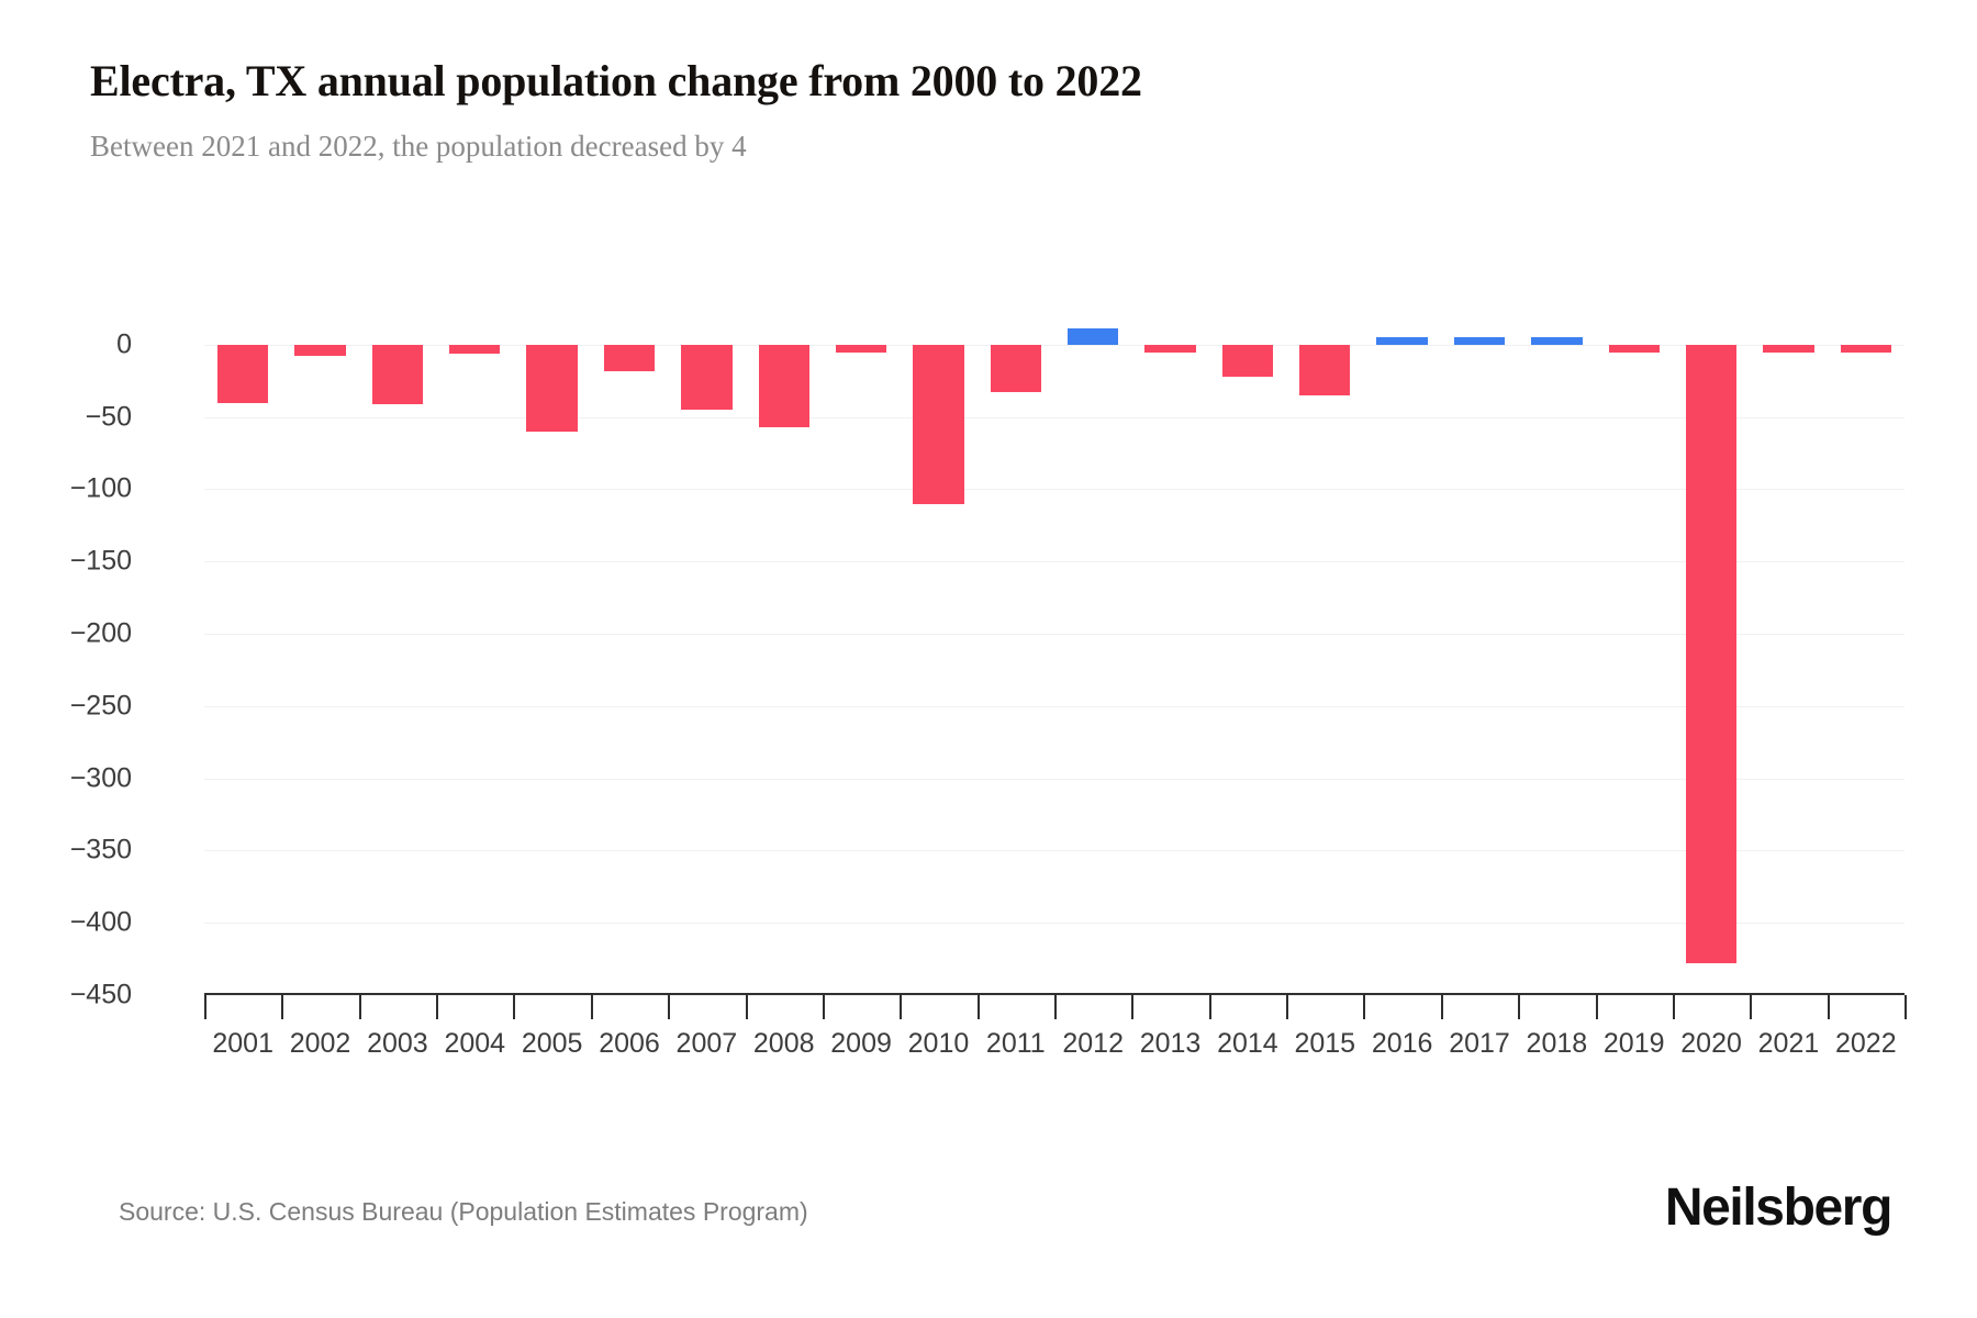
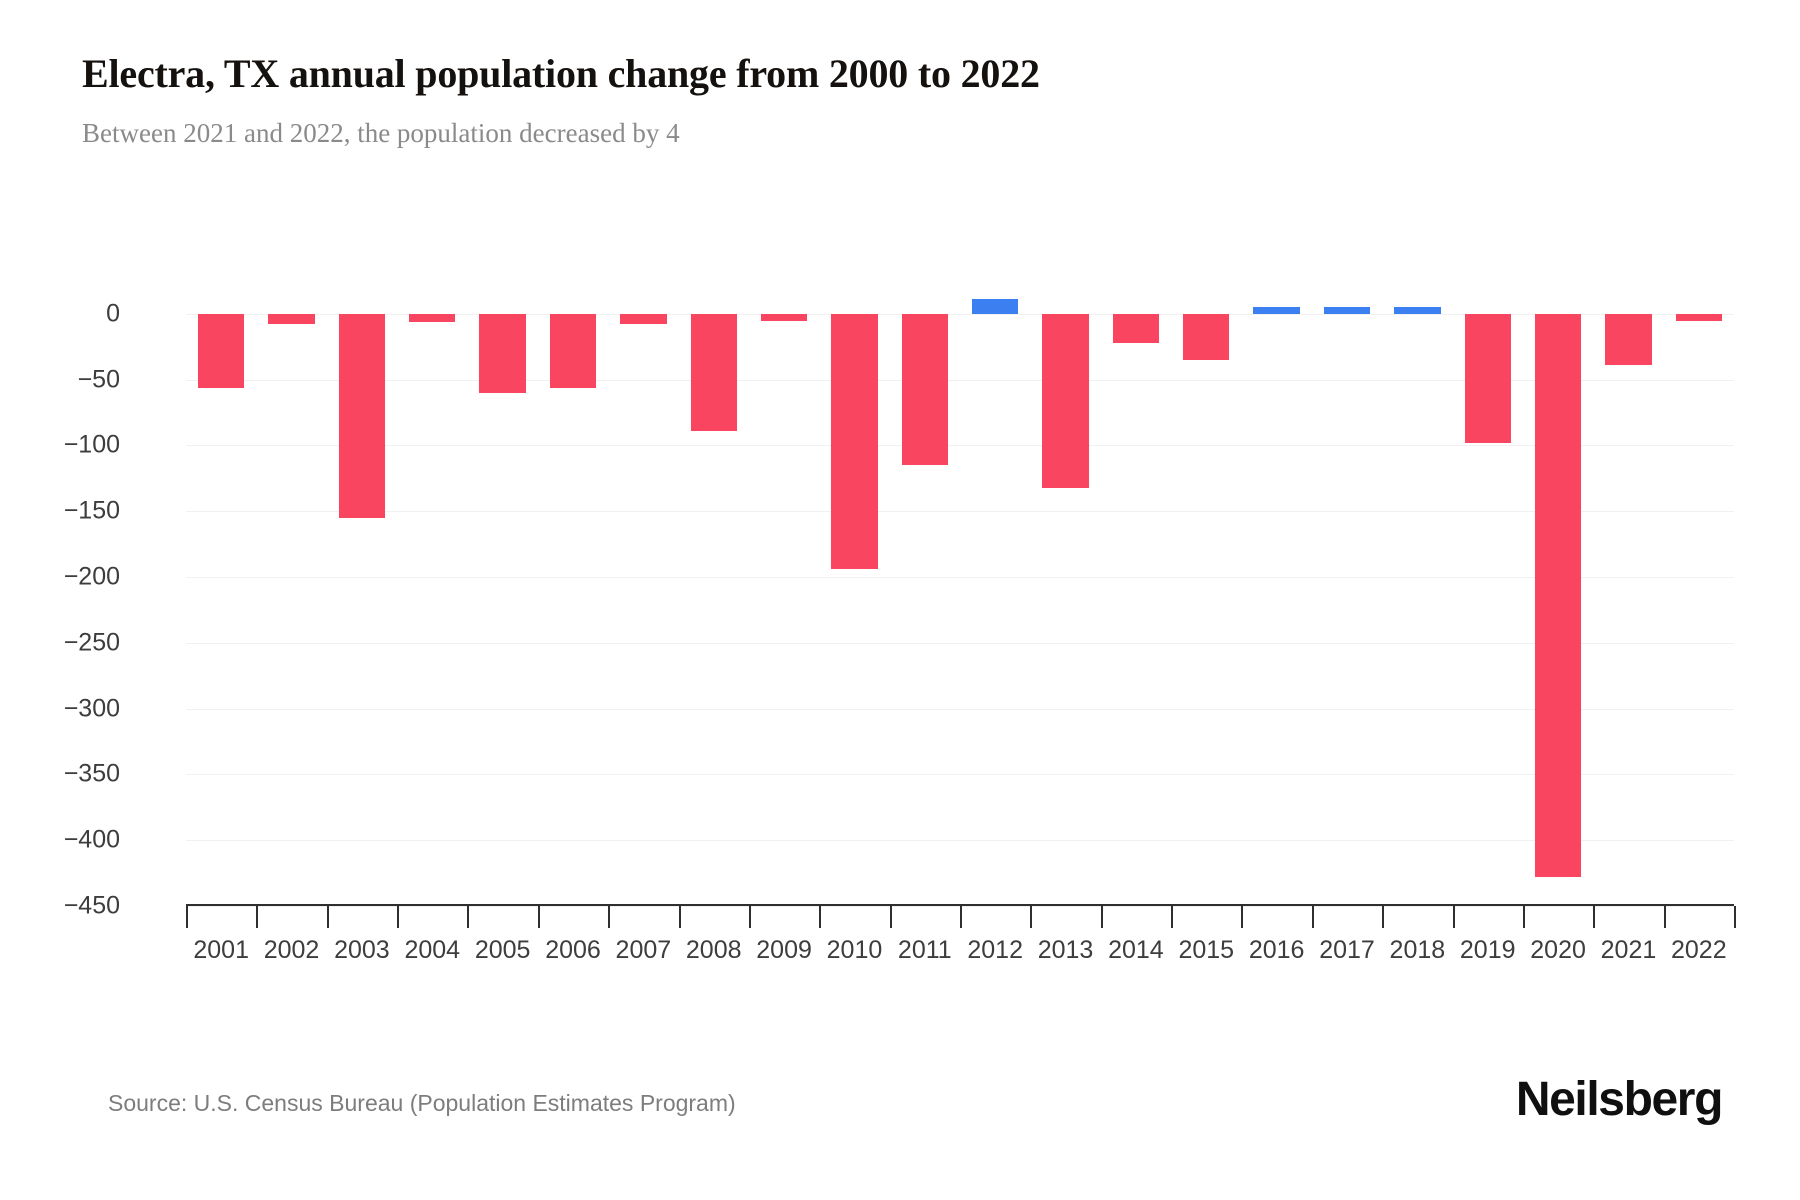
2001: -40 -> -56
2003: -41 -> -155
2006: -18 -> -56
2007: -45 -> -8
2008: -57 -> -89
2010: -110 -> -194
2011: -33 -> -115
2013: -5 -> -132
2019: -5 -> -98
2021: -1 -> -39
